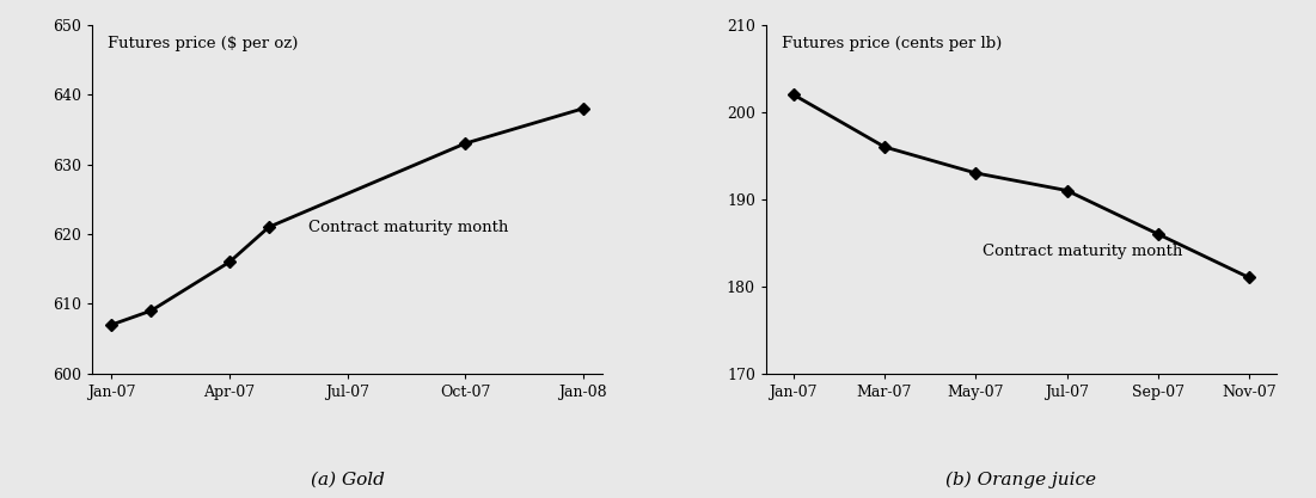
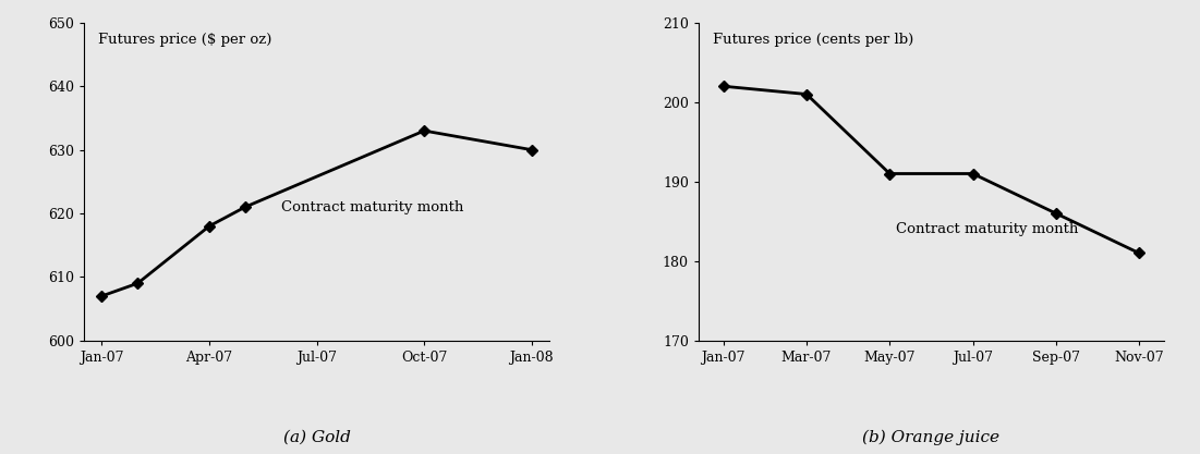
Apr-07: 616 -> 618
Jan-08: 638 -> 630
Mar-07: 196 -> 201
May-07: 193 -> 191
